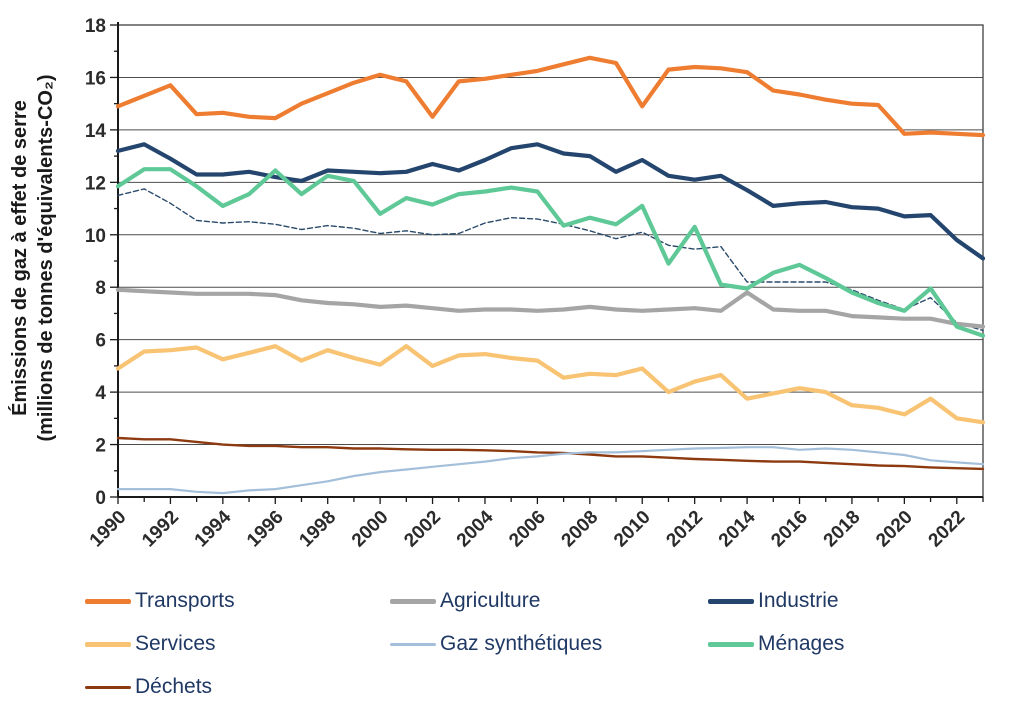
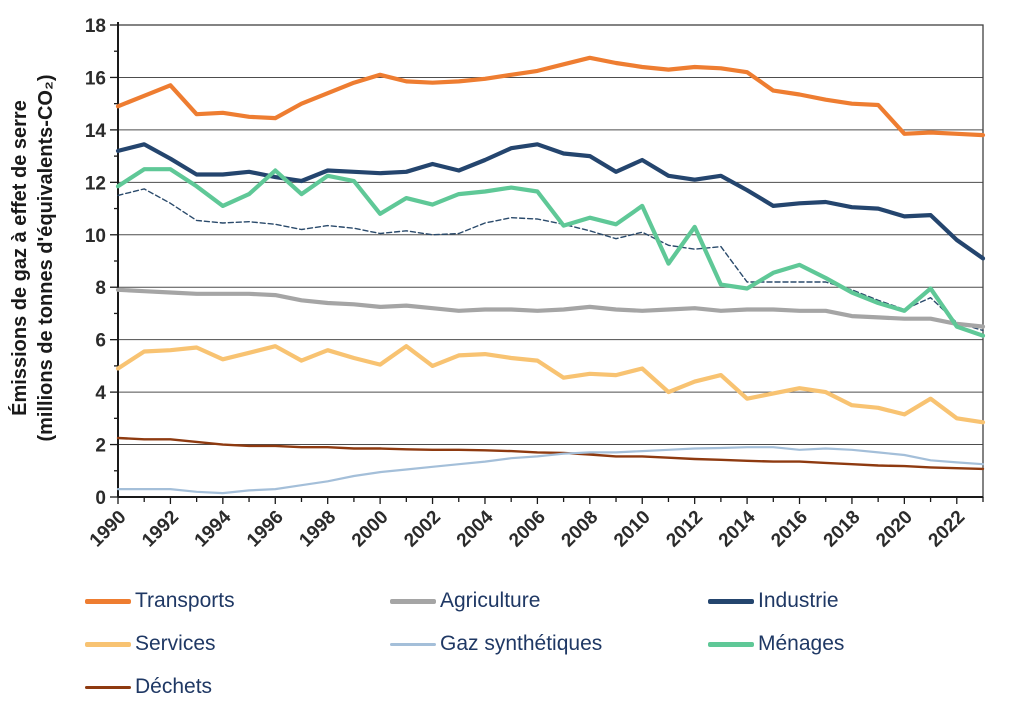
Transports/2002: 14.5 -> 15.8
Transports/2010: 14.9 -> 16.4
Agriculture/2014: 7.8 -> 7.2
